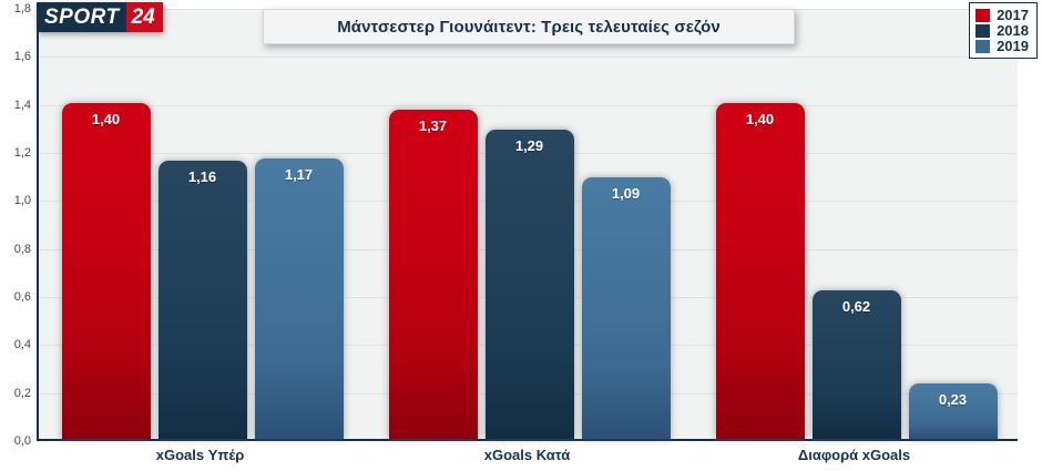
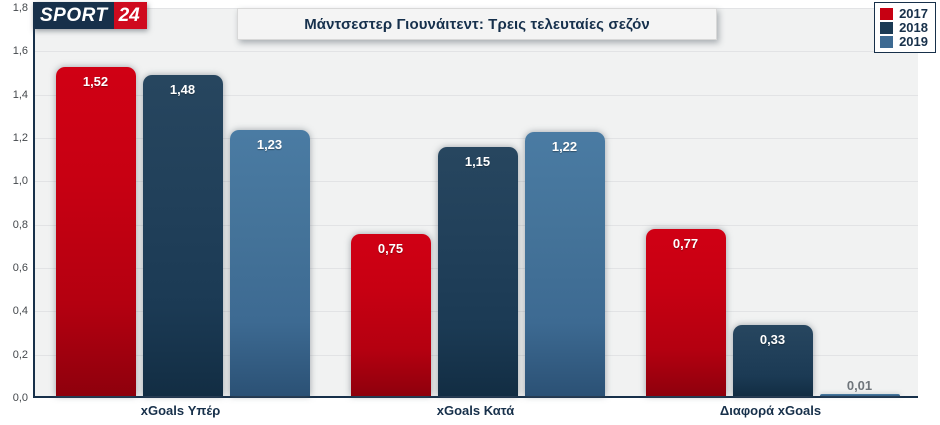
2017/xGoals Υπέρ: 1,40 -> 1,52
2018/xGoals Υπέρ: 1,16 -> 1,48
2019/xGoals Υπέρ: 1,17 -> 1,23
2017/xGoals Κατά: 1,37 -> 0,75
2018/xGoals Κατά: 1,29 -> 1,15
2019/xGoals Κατά: 1,09 -> 1,22
2017/Διαφορά xGoals: 1,40 -> 0,77
2018/Διαφορά xGoals: 0,62 -> 0,33
2019/Διαφορά xGoals: 0,23 -> 0,01
